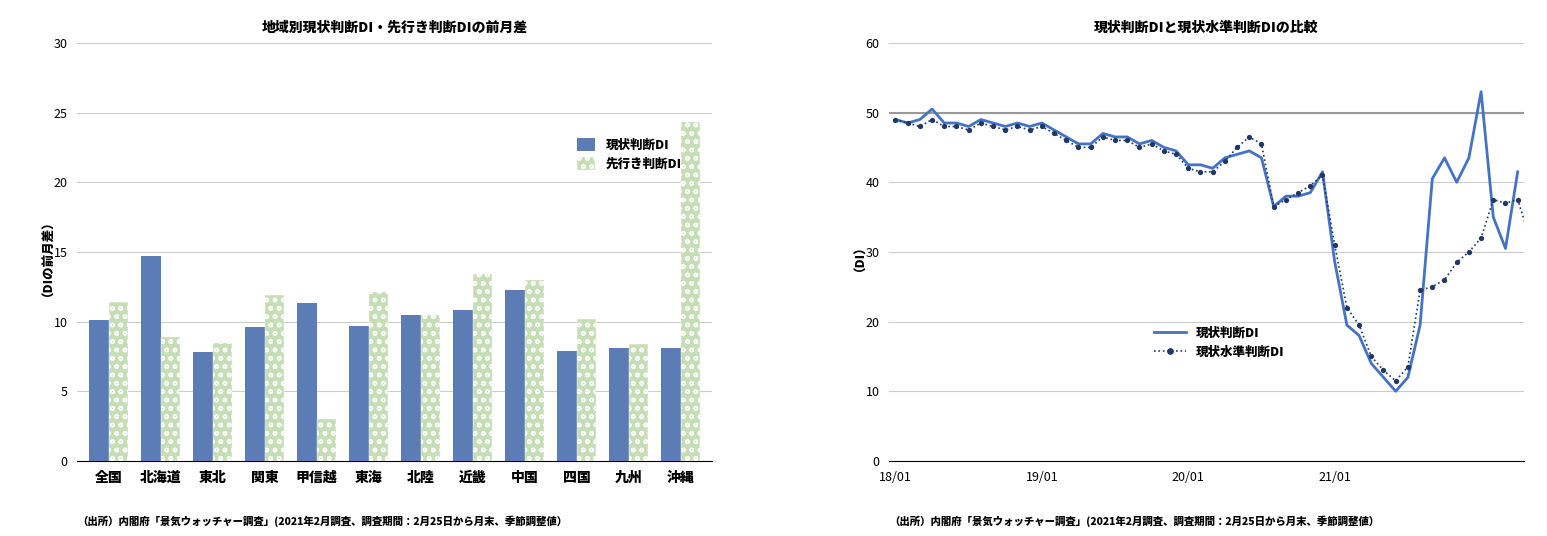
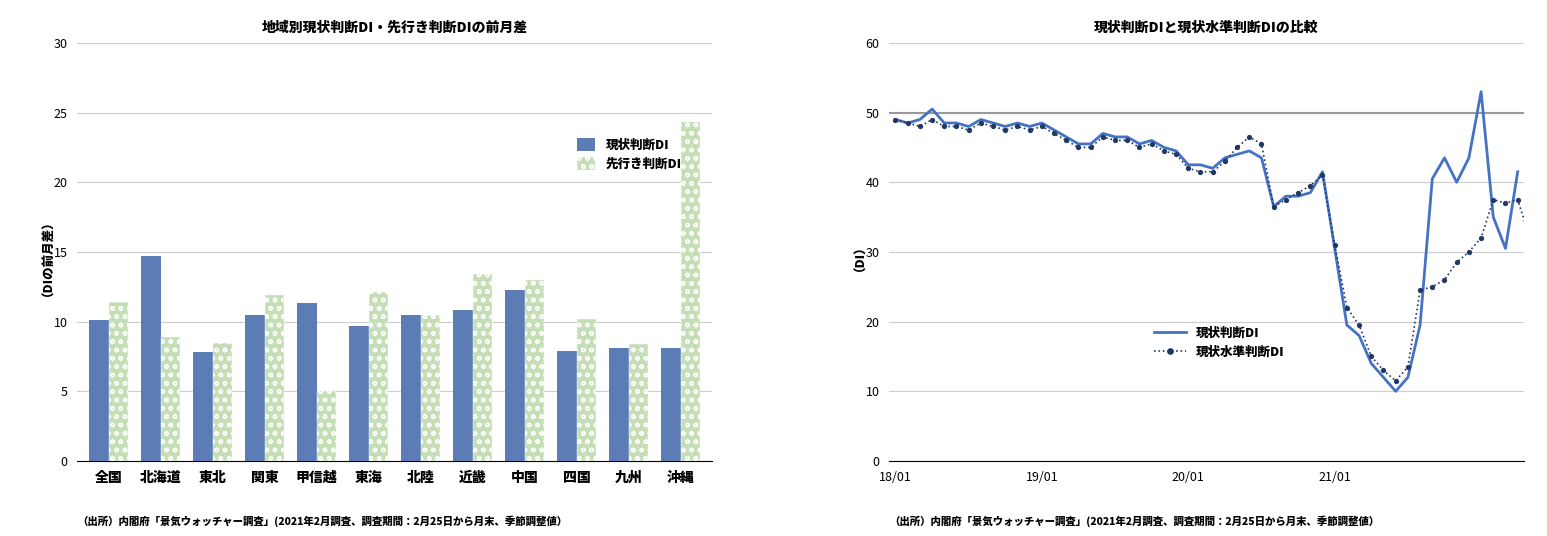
地域別現状判断DI・先行き判断DIの前月差/現状判断DI/関東: 9.6 -> 10.5
地域別現状判断DI・先行き判断DIの前月差/先行き判断DI/甲信越: 3.0 -> 5.0
現状判断DIと現状水準判断DIの比較/現状判断DI/21/01: 28.6 -> 30.5
